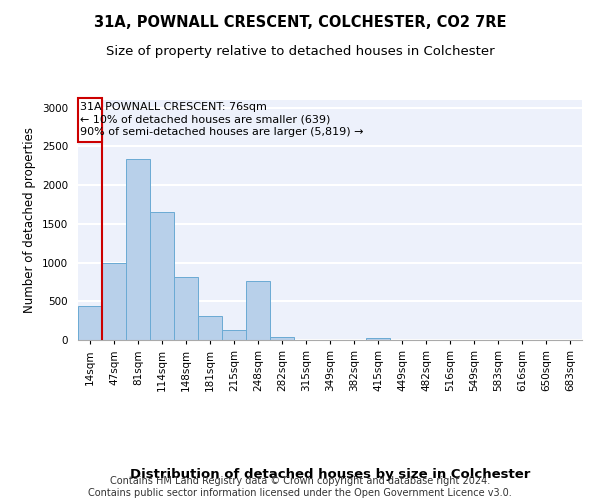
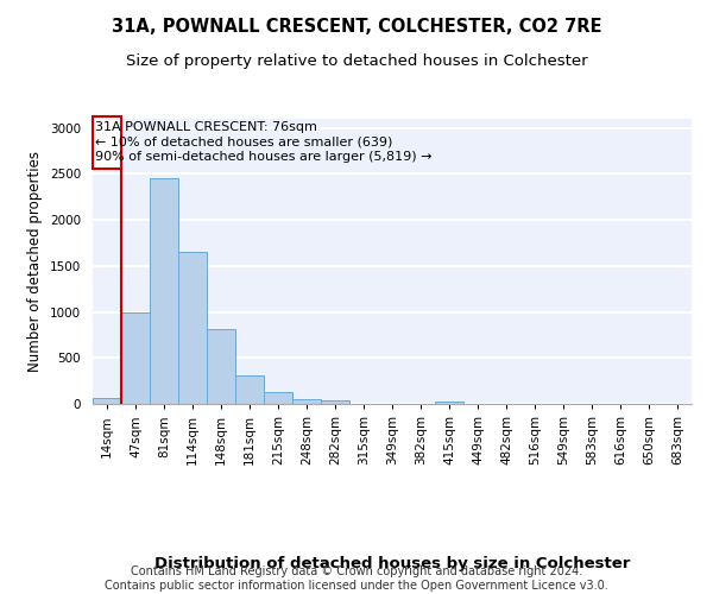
14sqm: 440 -> 60
81sqm: 2340 -> 2460
248sqm: 760 -> 60
